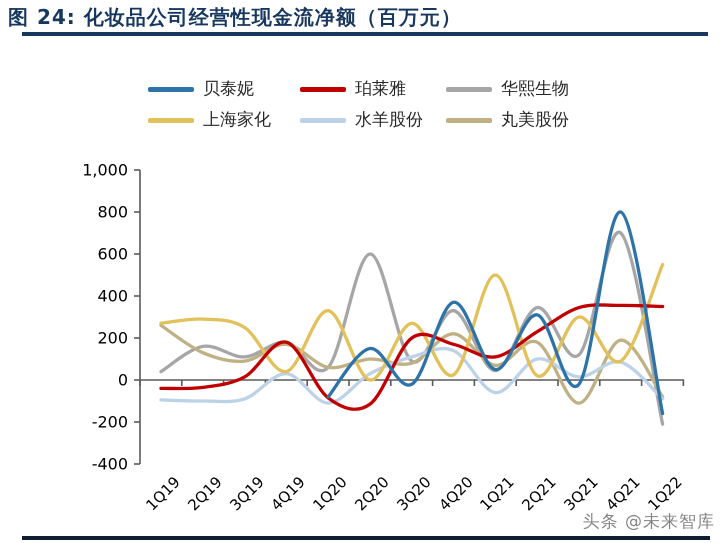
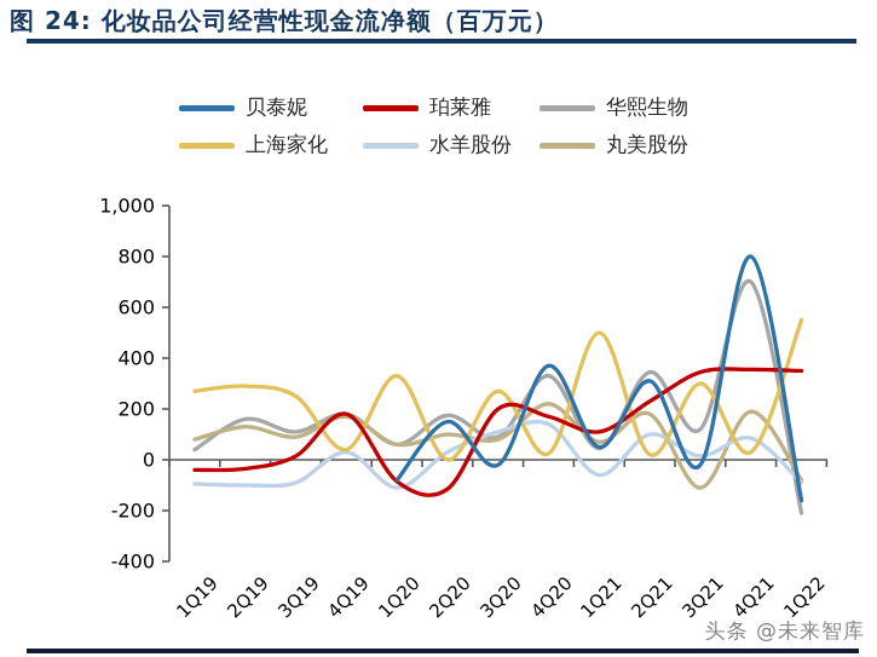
丸美股份/1Q19: 260 -> 80
华熙生物/2Q20: 600 -> 180
上海家化/4Q21: 90 -> 30
